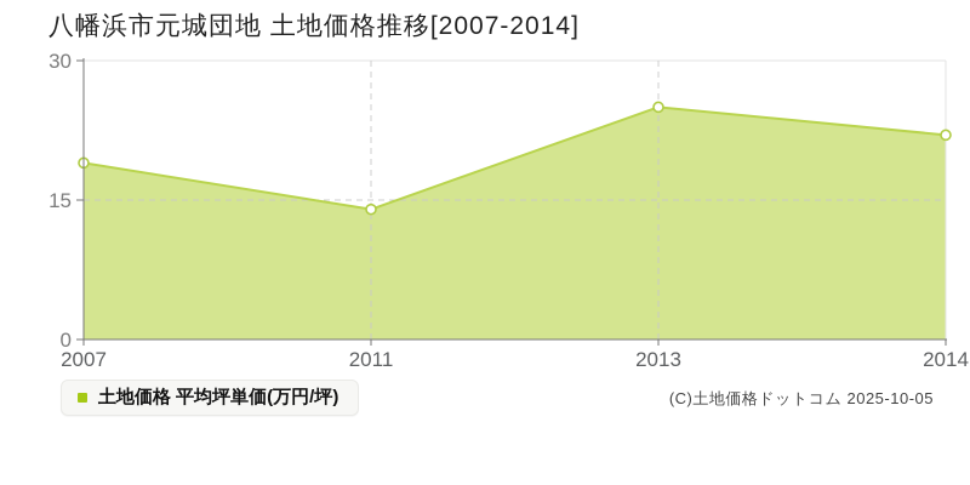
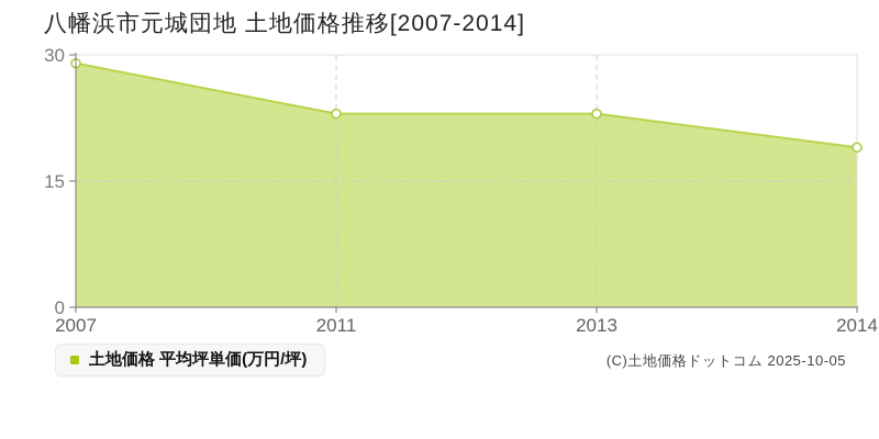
2007: 19 -> 29
2011: 14 -> 23
2013: 25 -> 23
2014: 22 -> 19
